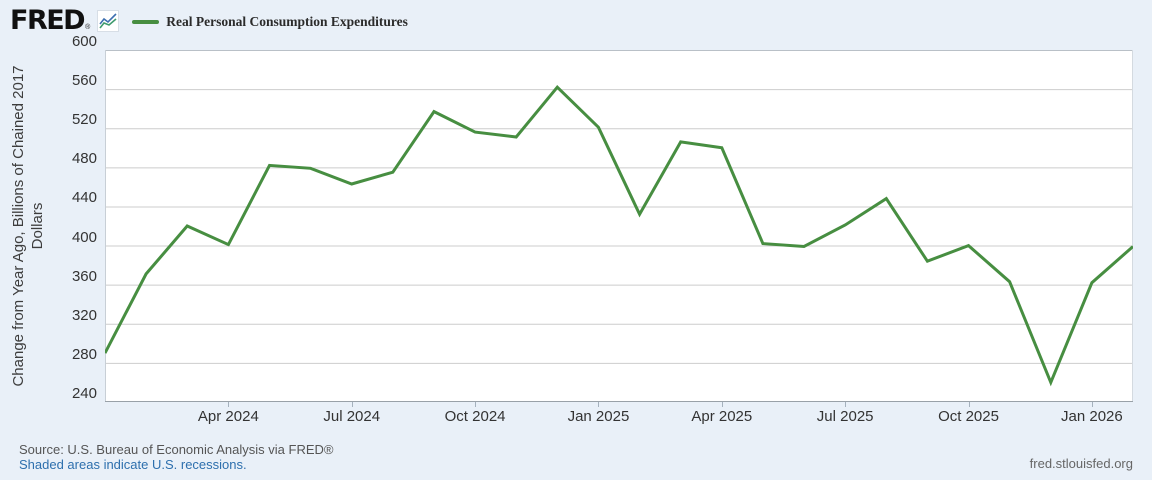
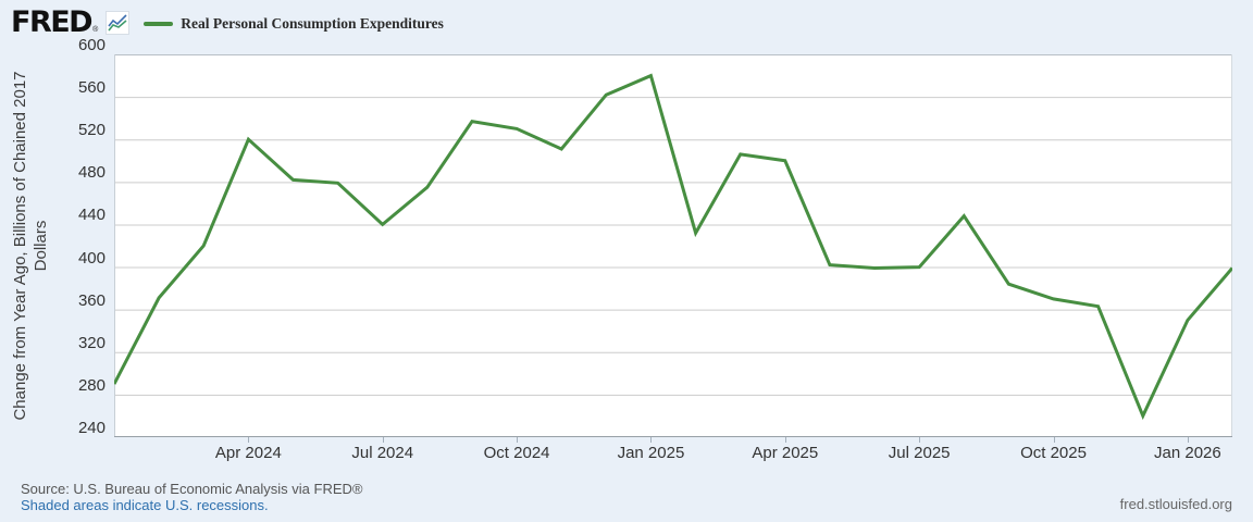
Apr 2024: 400 -> 520
Jul 2024: 460 -> 440
Oct 2024: 520 -> 530
Jan 2025: 520 -> 580
Jul 2025: 420 -> 400
Oct 2025: 400 -> 370
Jan 2026: 360 -> 350
